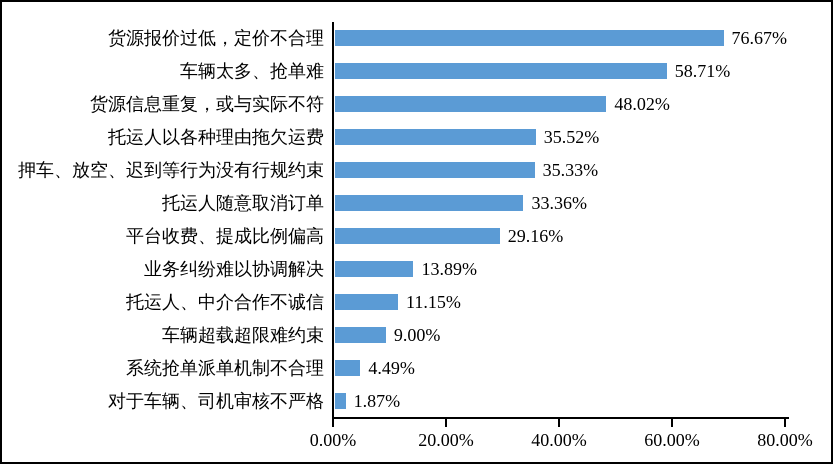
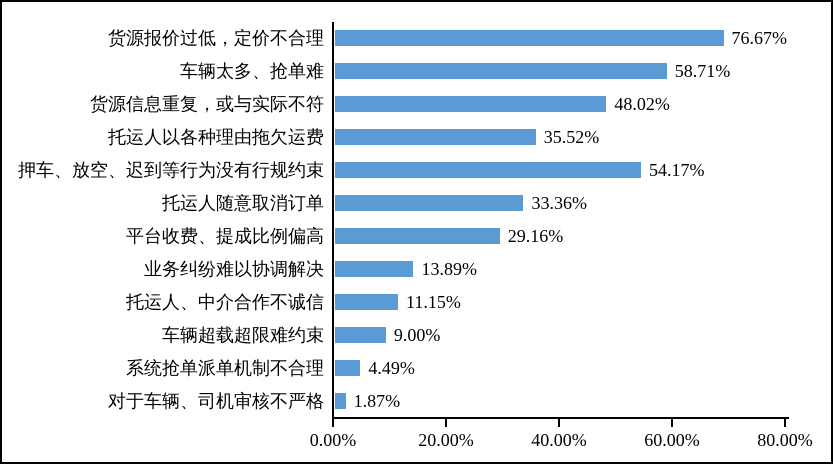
押车、放空、迟到等行为没有行规约束: 35.33% -> 54.17%
